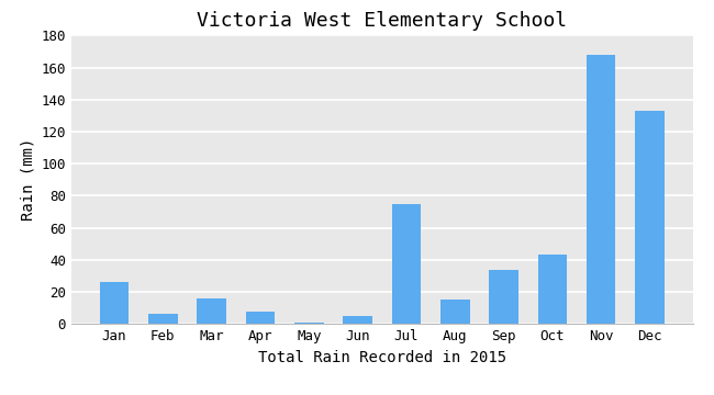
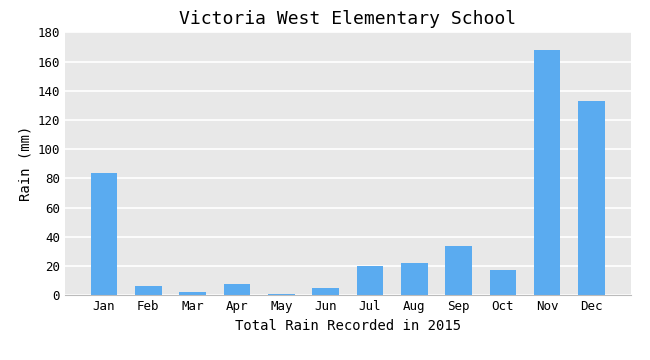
Jan: 26 -> 84
Mar: 16 -> 2
Jul: 75 -> 20
Aug: 15 -> 22
Oct: 43 -> 17
